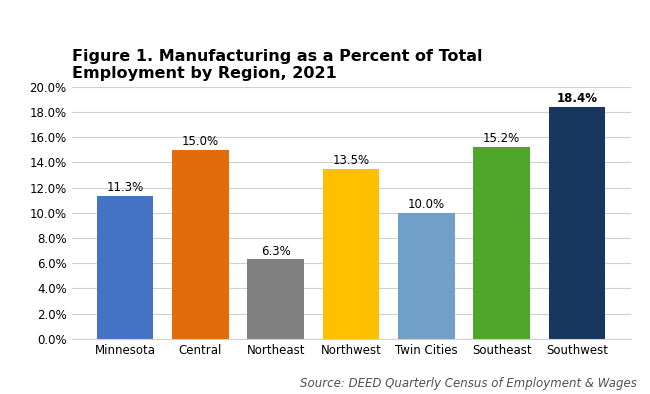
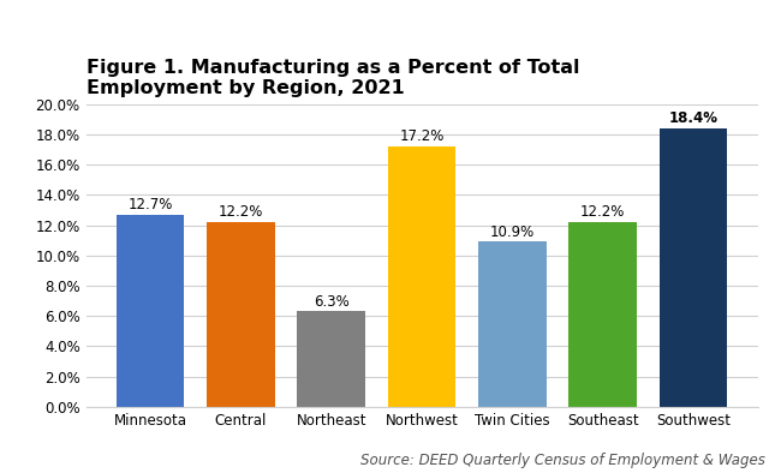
Minnesota: 11.3% -> 12.7%
Central: 15.0% -> 12.2%
Northwest: 13.5% -> 17.2%
Twin Cities: 10.0% -> 10.9%
Southeast: 15.2% -> 12.2%
